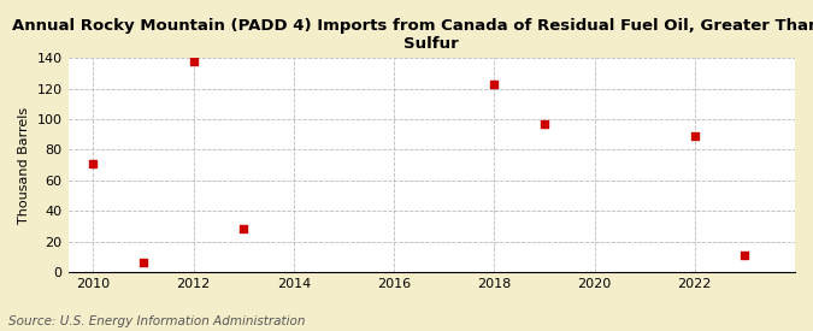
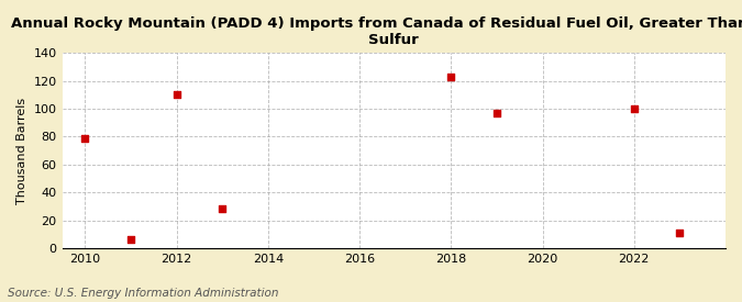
2010: 71 -> 79
2012: 138 -> 110
2022: 89 -> 100
